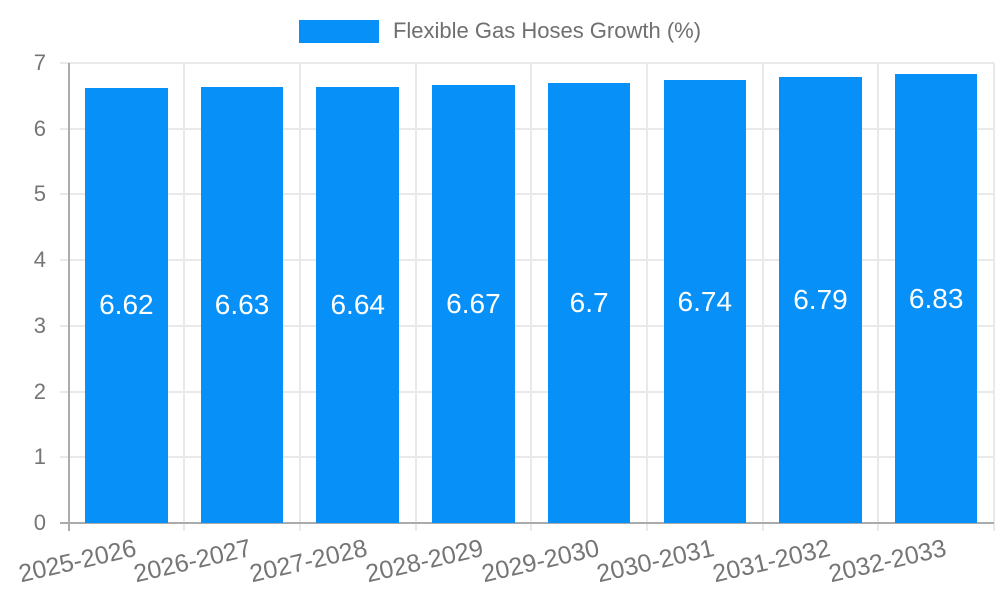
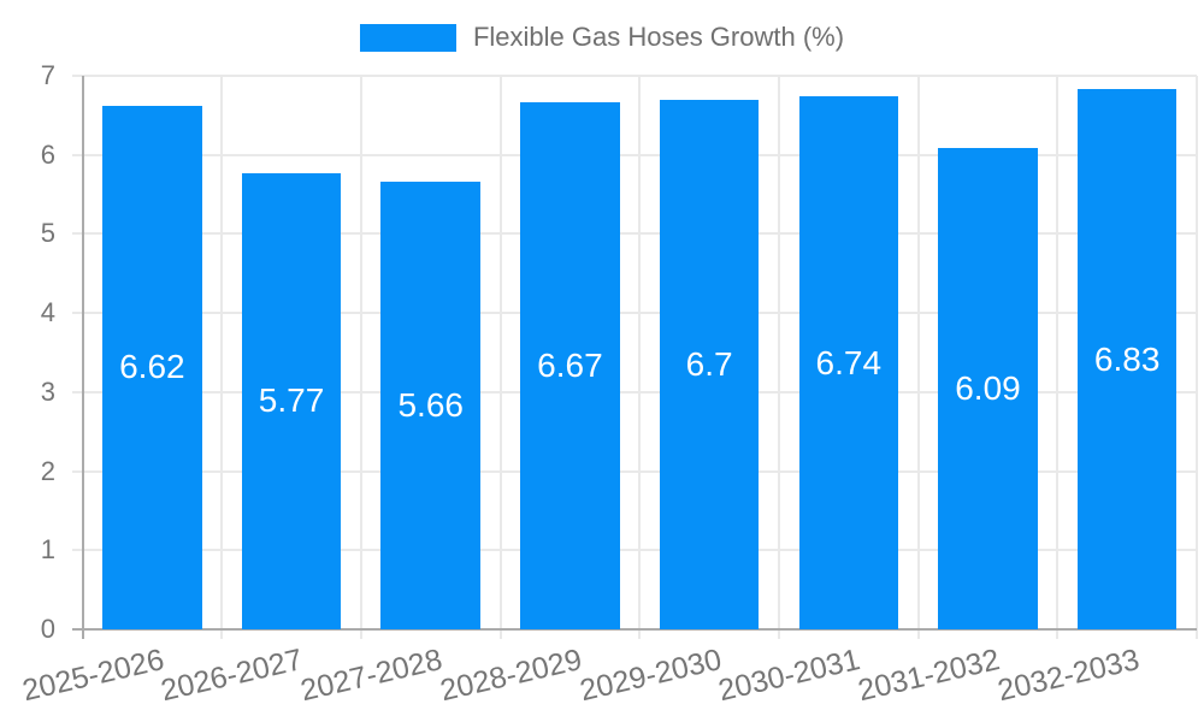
2026-2027: 6.63 -> 5.77
2027-2028: 6.64 -> 5.66
2031-2032: 6.79 -> 6.09
